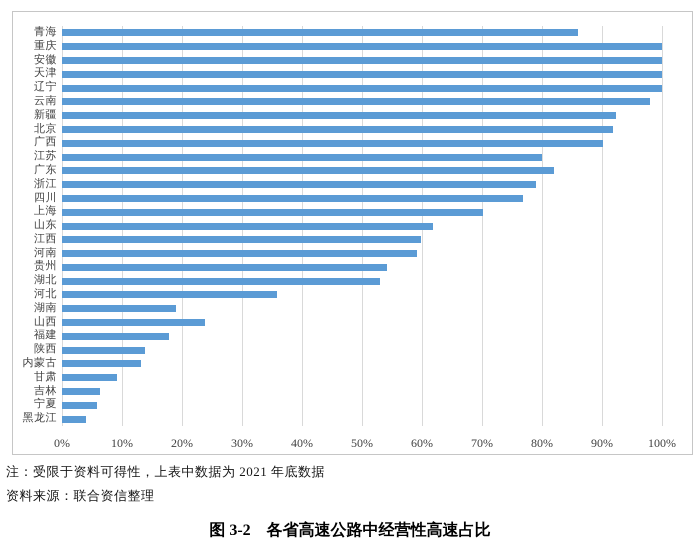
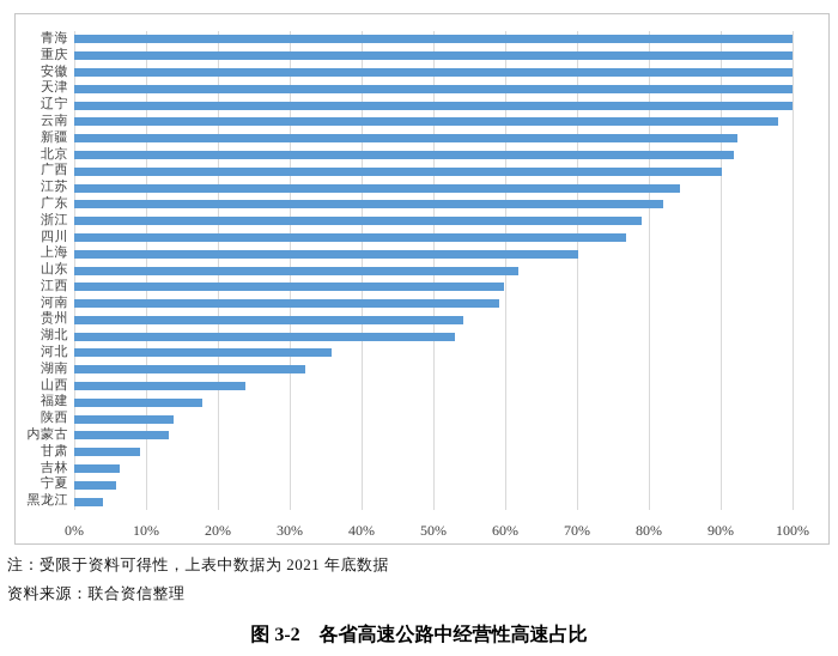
青海: 86% -> 100%
江苏: 80% -> 84%
湖南: 19% -> 32%
